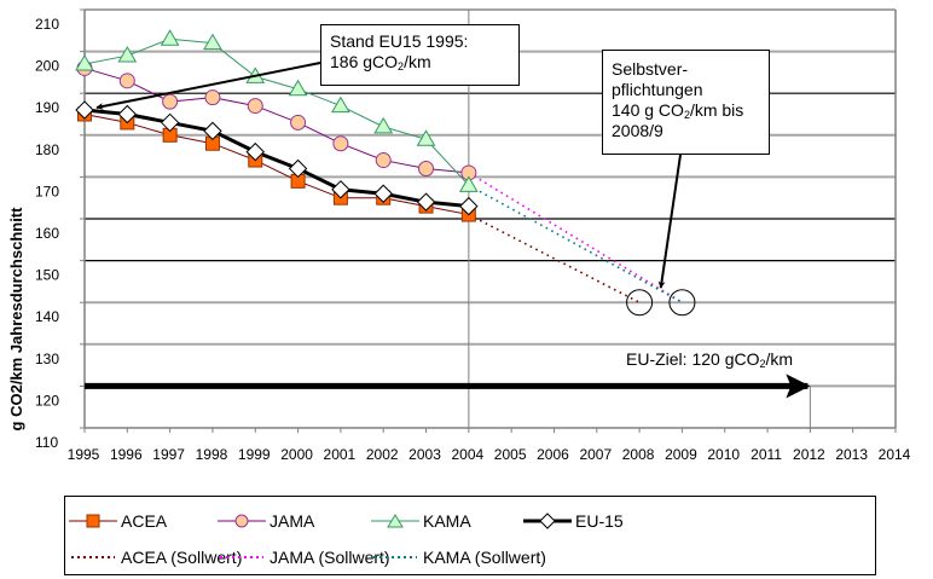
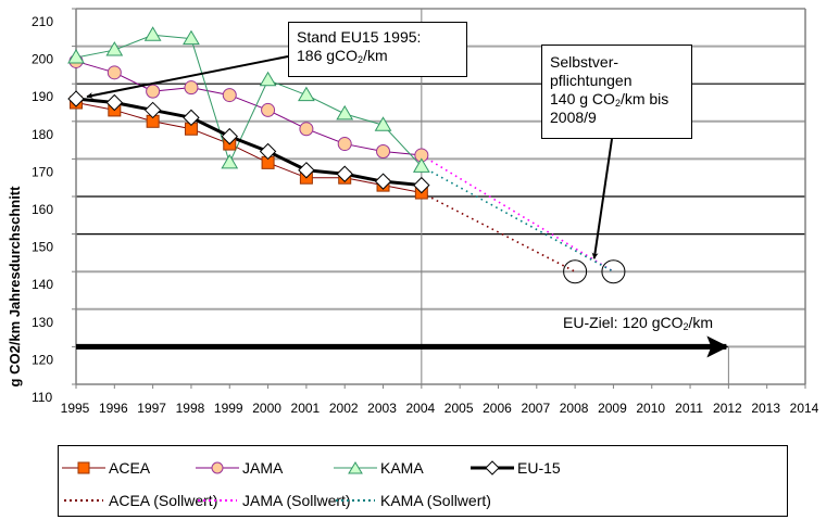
KAMA/1999: 194 -> 169
